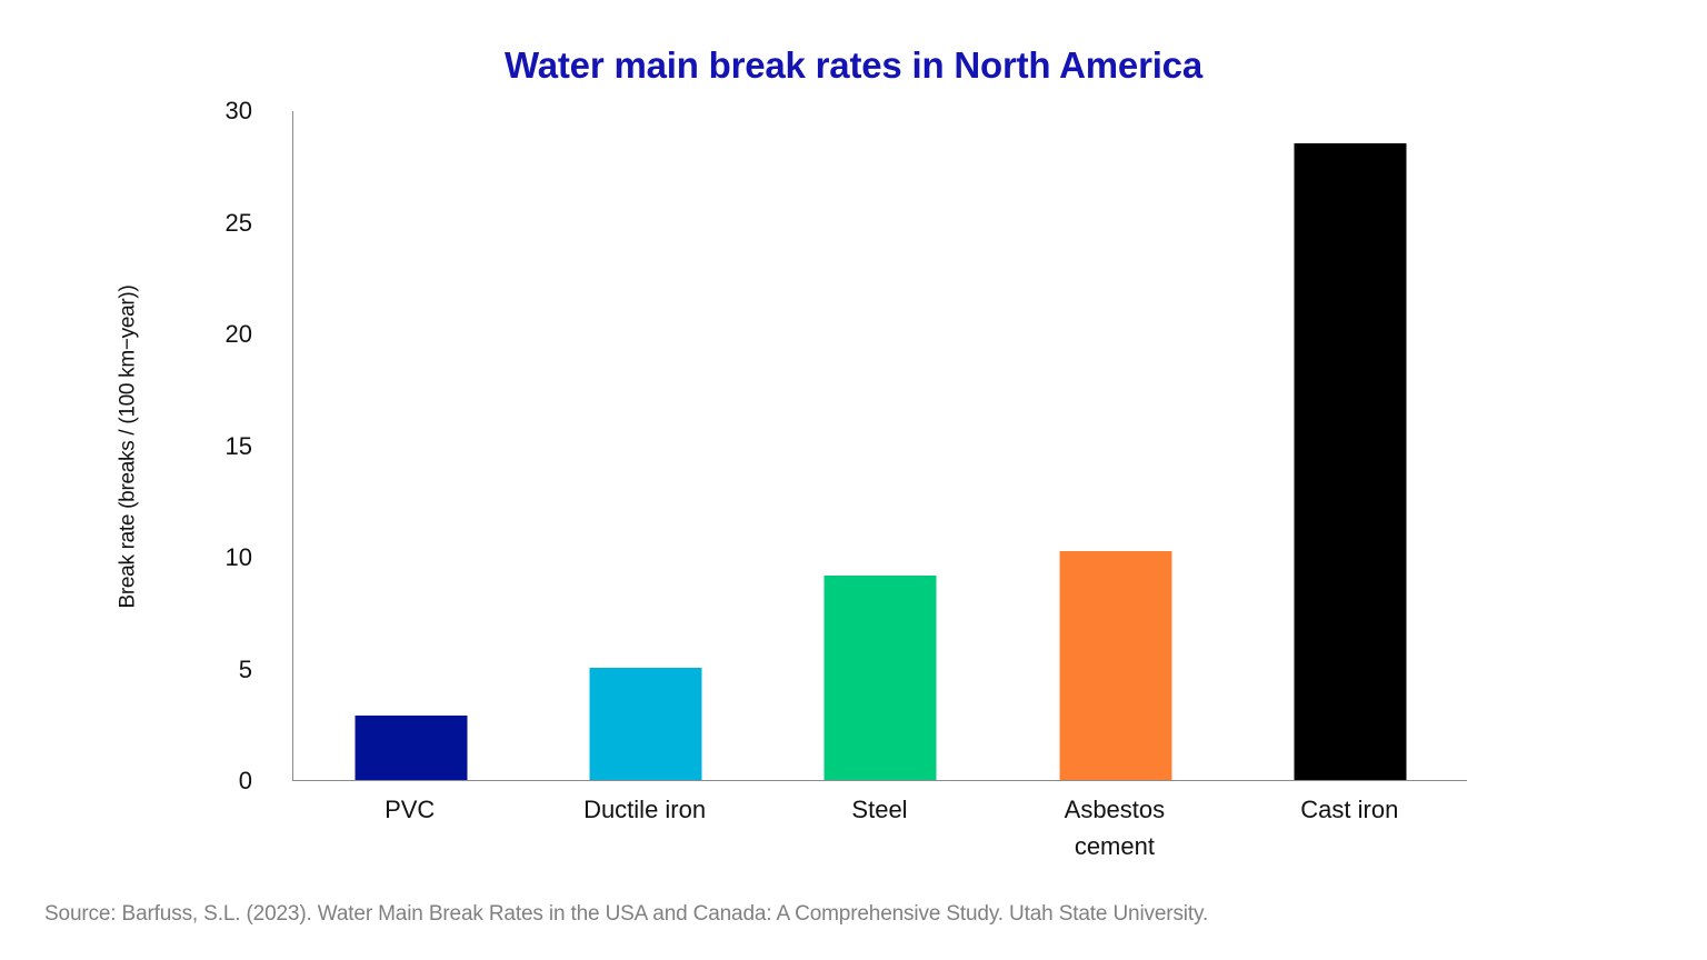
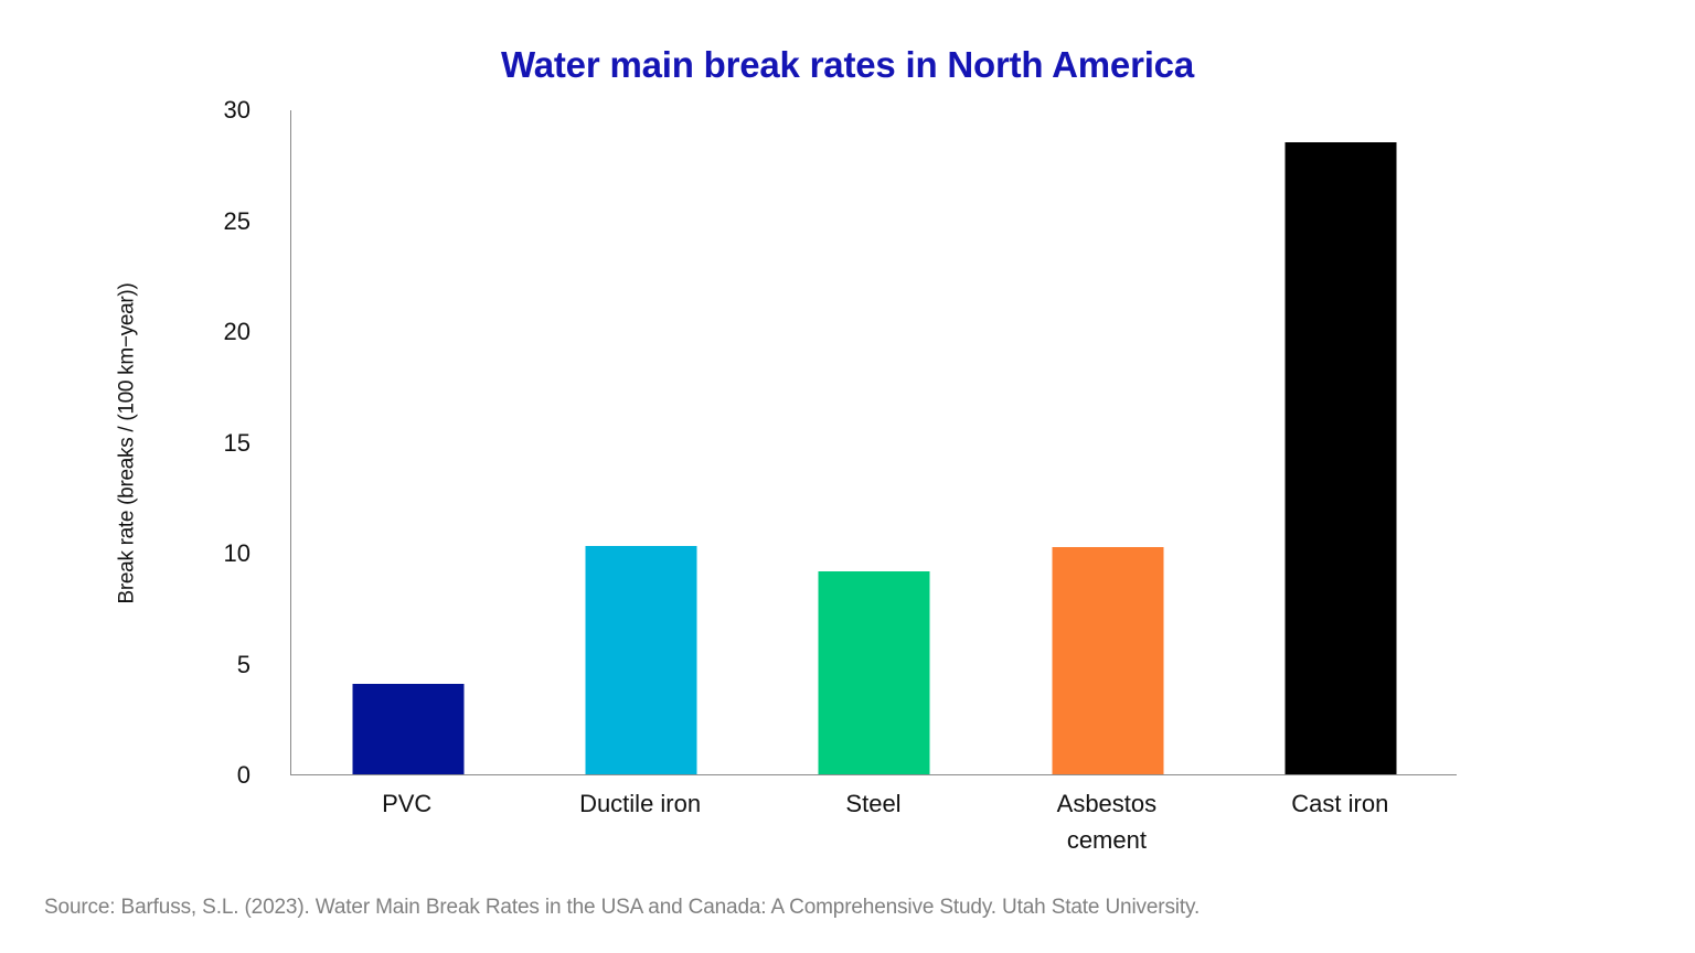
PVC: 2.9 -> 4.1
Ductile iron: 5.0 -> 10.3
